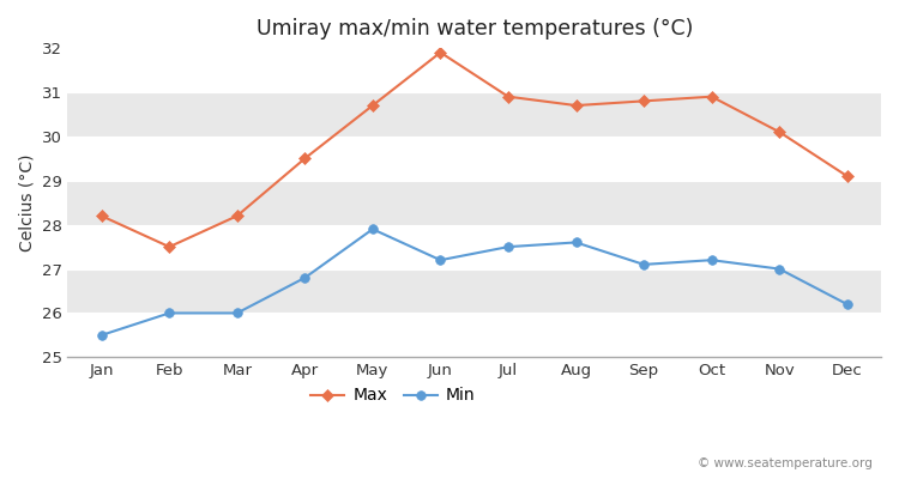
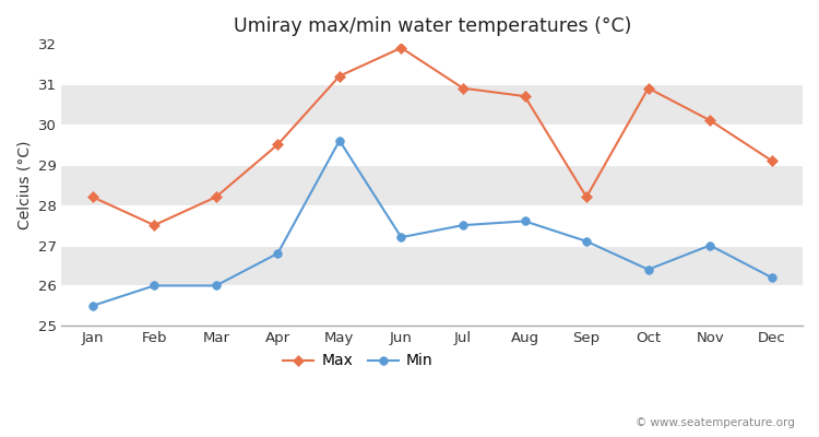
Max/May: 30.7 -> 31.2
Min/May: 27.9 -> 29.6
Max/Sep: 30.8 -> 28.2
Min/Oct: 27.2 -> 26.4
